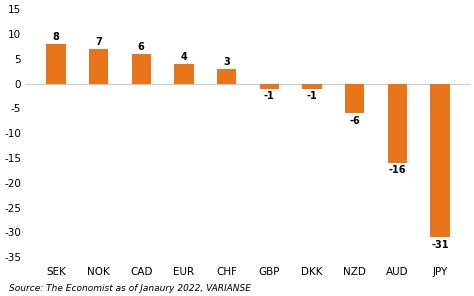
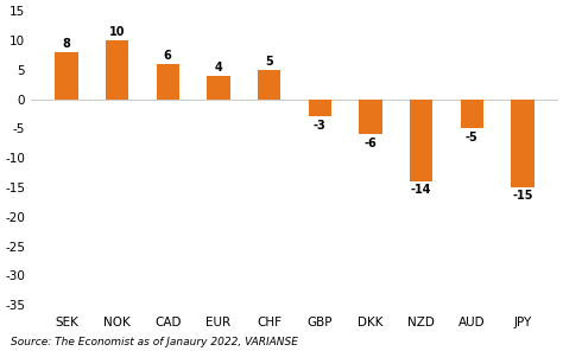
NOK: 7 -> 10
CHF: 3 -> 5
GBP: -1 -> -3
DKK: -1 -> -6
NZD: -6 -> -14
AUD: -16 -> -5
JPY: -31 -> -15
